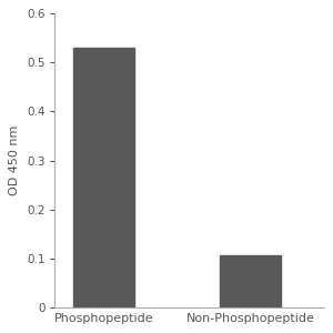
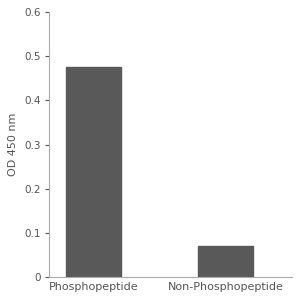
Phosphopeptide: 0.530 -> 0.475
Non-Phosphopeptide: 0.107 -> 0.070
